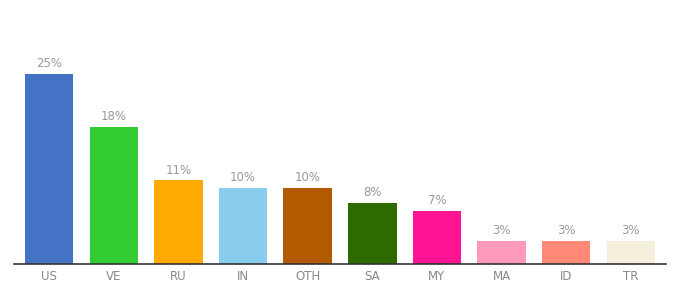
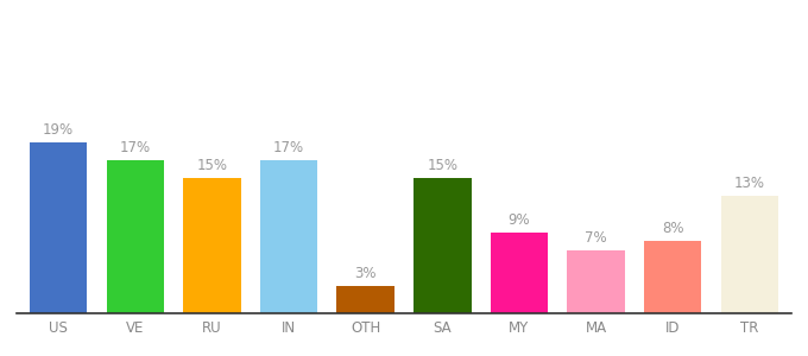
US: 25% -> 19%
VE: 18% -> 17%
RU: 11% -> 15%
IN: 10% -> 17%
OTH: 10% -> 3%
SA: 8% -> 15%
MY: 7% -> 9%
MA: 3% -> 7%
ID: 3% -> 8%
TR: 3% -> 13%
